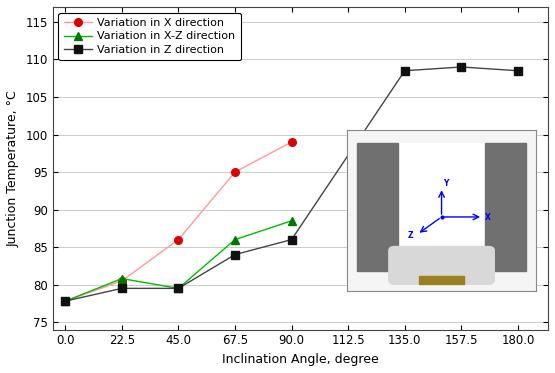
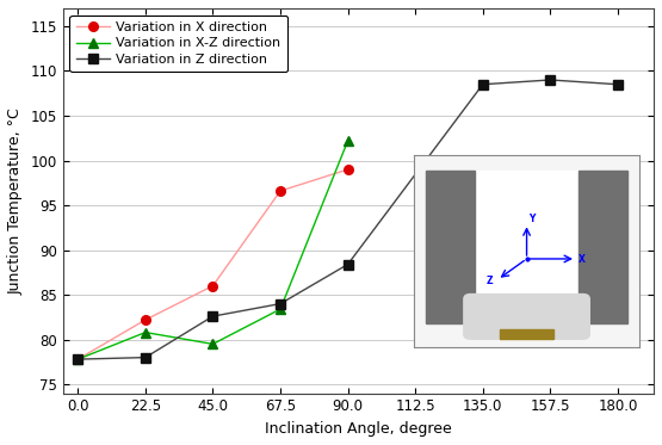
Variation in X direction/22.5: 80.5 -> 82.2
Variation in Z direction/22.5: 79.5 -> 78.0
Variation in Z direction/45.0: 79.5 -> 82.6
Variation in X direction/67.5: 95.0 -> 96.6
Variation in X-Z direction/67.5: 86.0 -> 83.4
Variation in X-Z direction/90.0: 88.5 -> 102.2
Variation in Z direction/90.0: 86.0 -> 88.4
